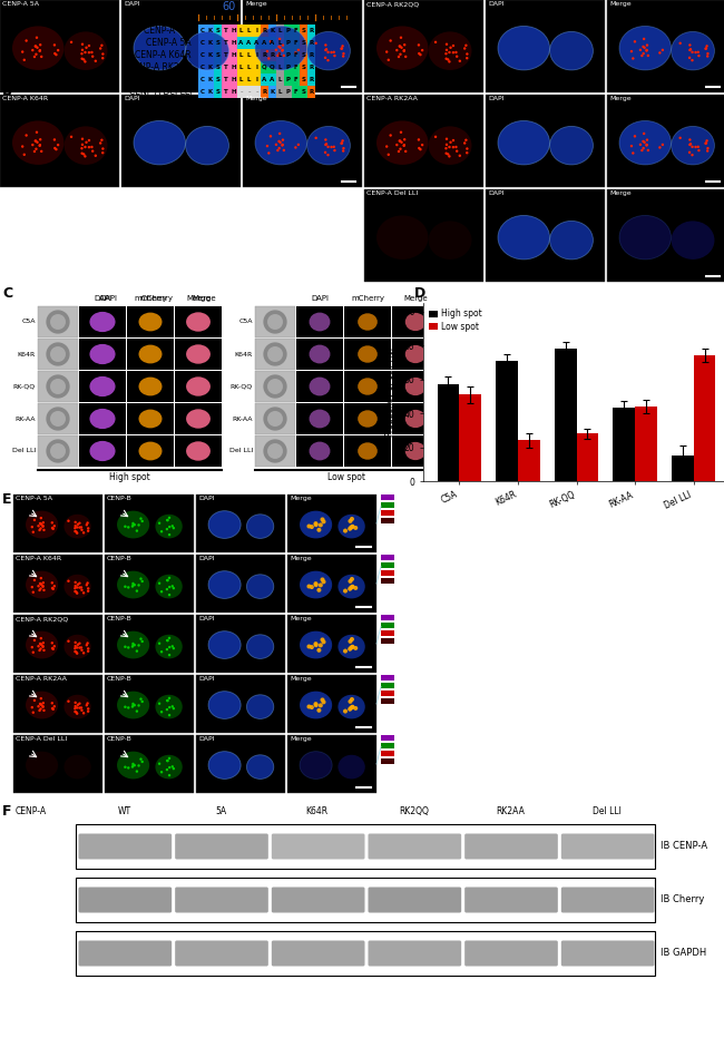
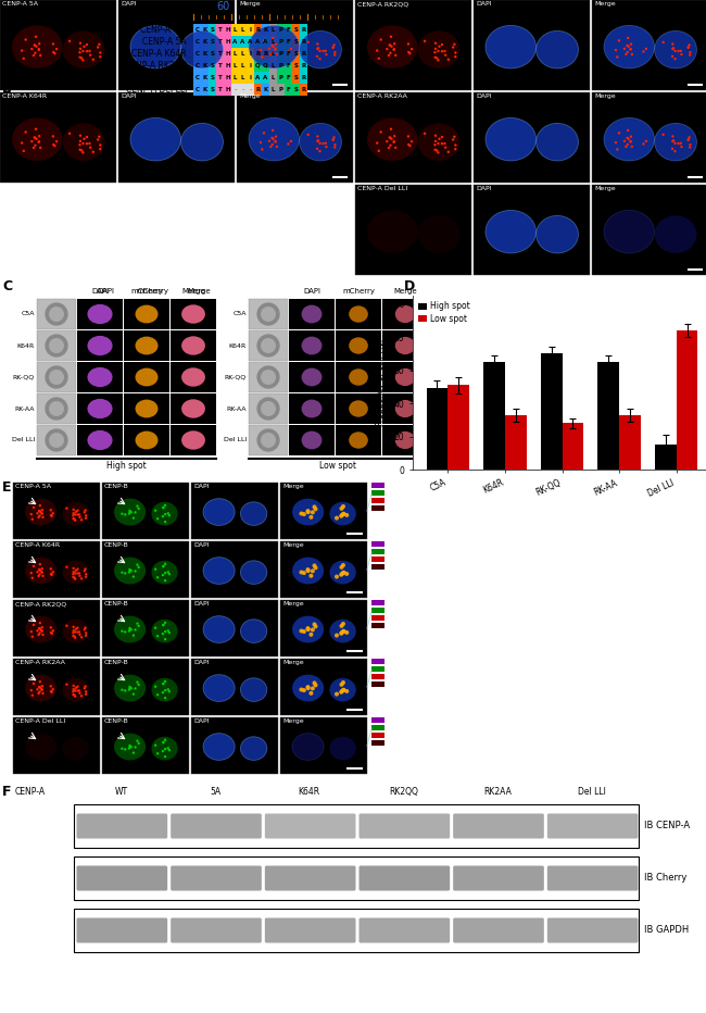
High spot/C5A: 57 -> 49
High spot/K64R: 71 -> 65
Low spot/K64R: 24 -> 33
High spot/RK-QQ: 78 -> 70
High spot/RK-AA: 43 -> 65
Low spot/RK-AA: 44 -> 33
Low spot/Del LLI: 74 -> 84
